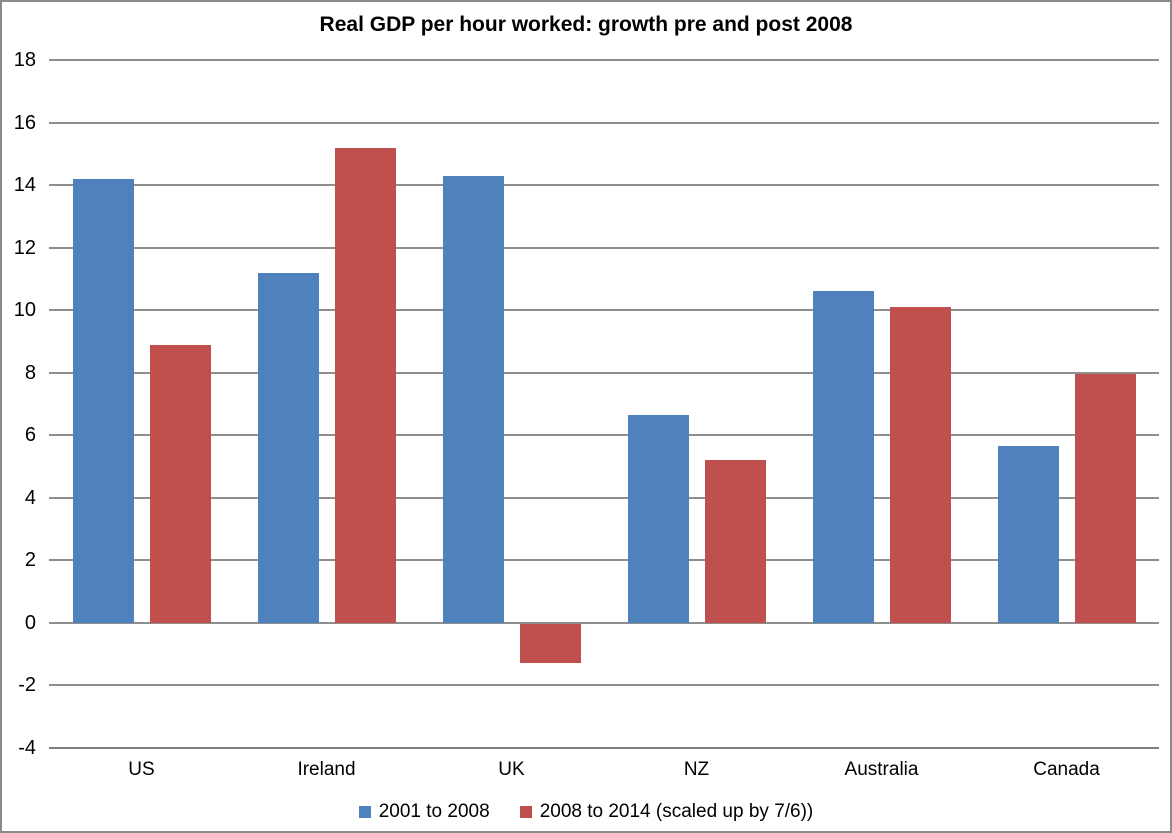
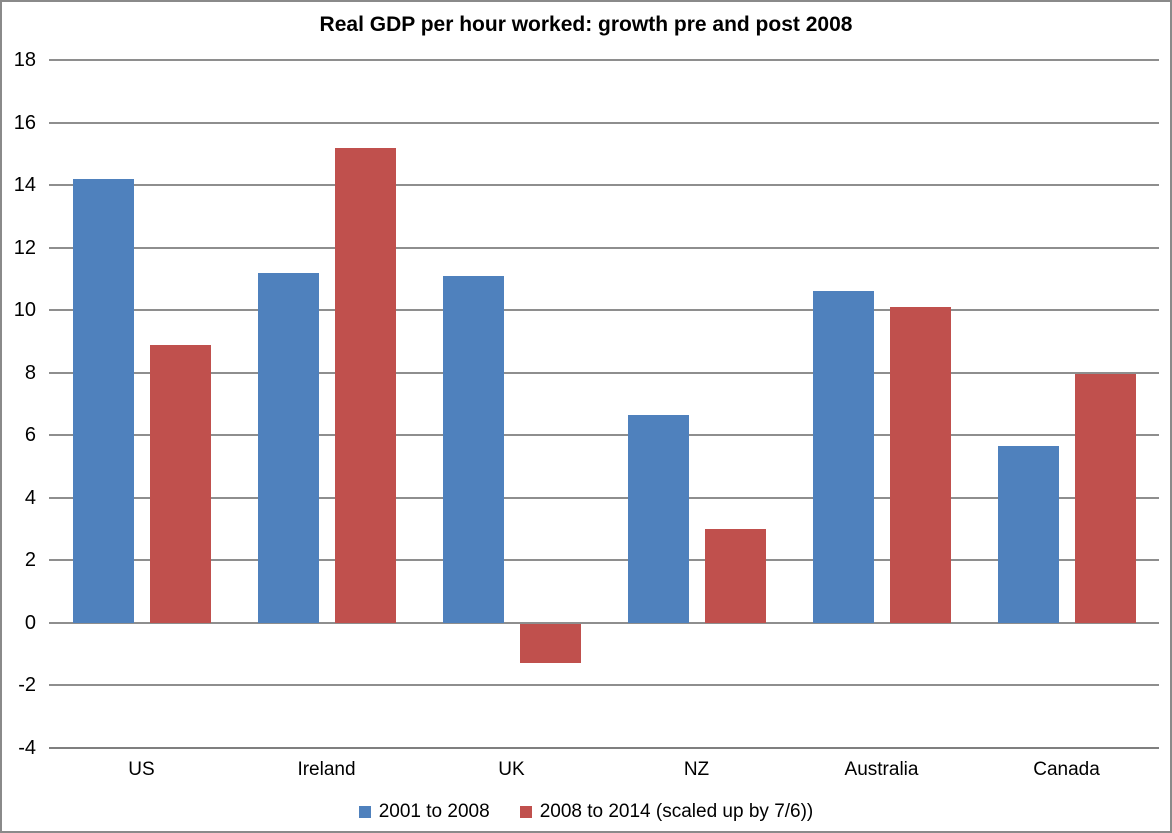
2001 to 2008/UK: 14.3 -> 11.1
2008 to 2014 (scaled up by 7/6))/NZ: 5.2 -> 3.0
